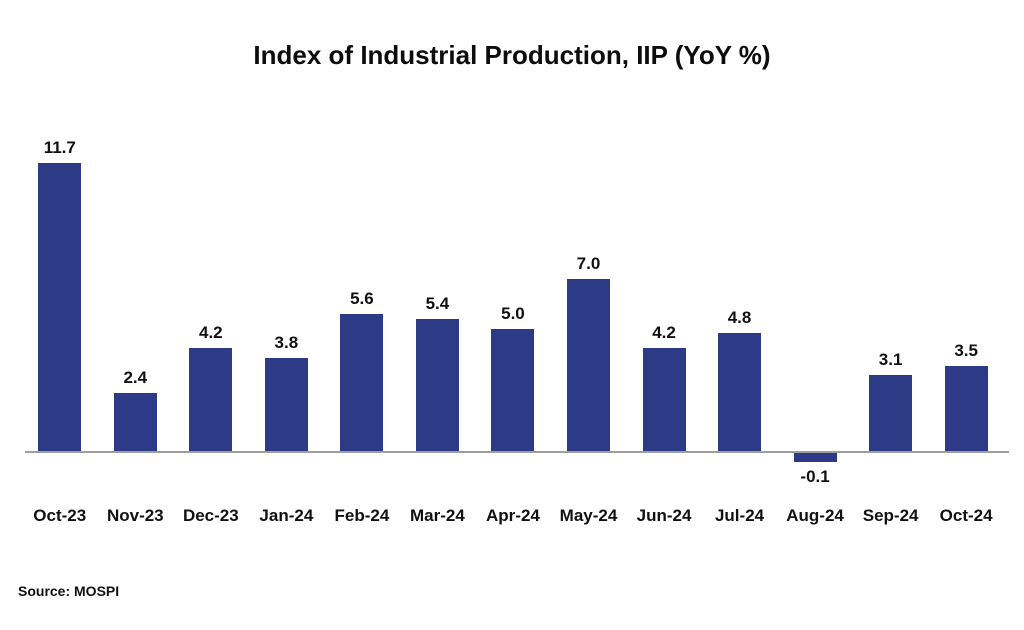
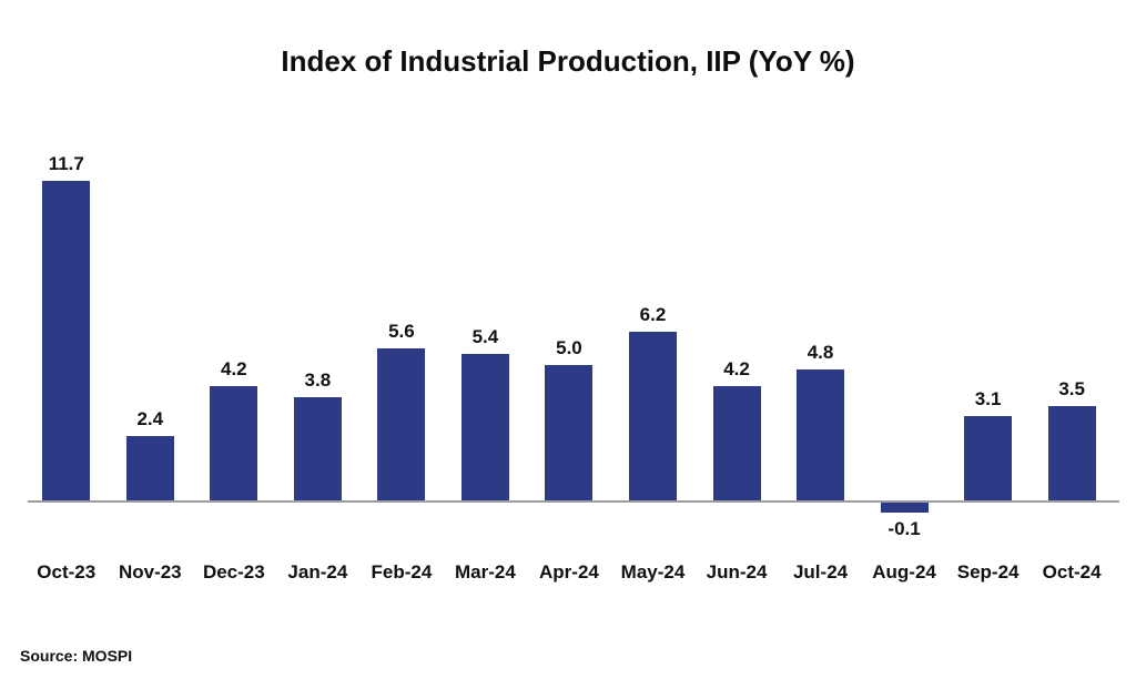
May-24: 7.0 -> 6.2
